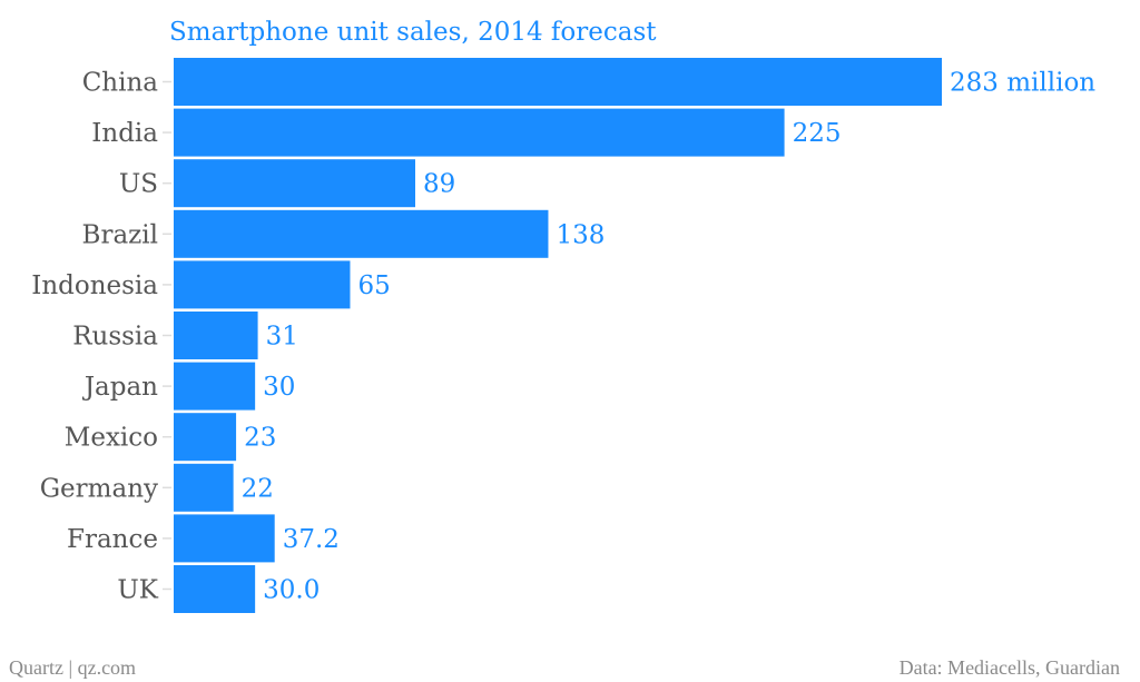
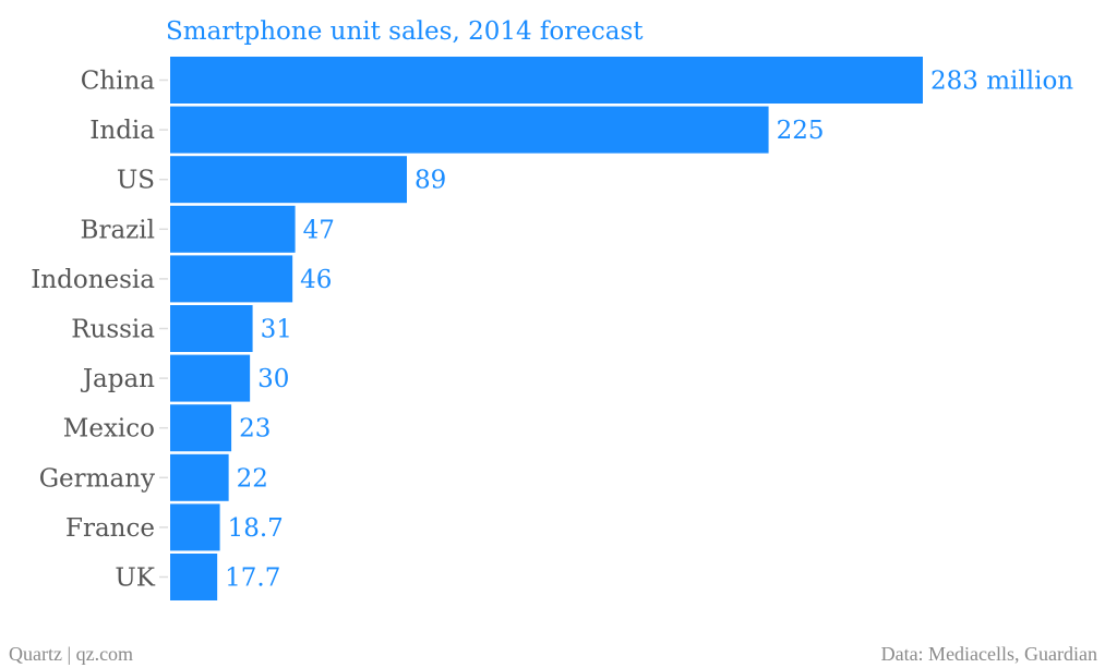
Brazil: 138 -> 47
Indonesia: 65 -> 46
France: 37.2 -> 18.7
UK: 30.0 -> 17.7
